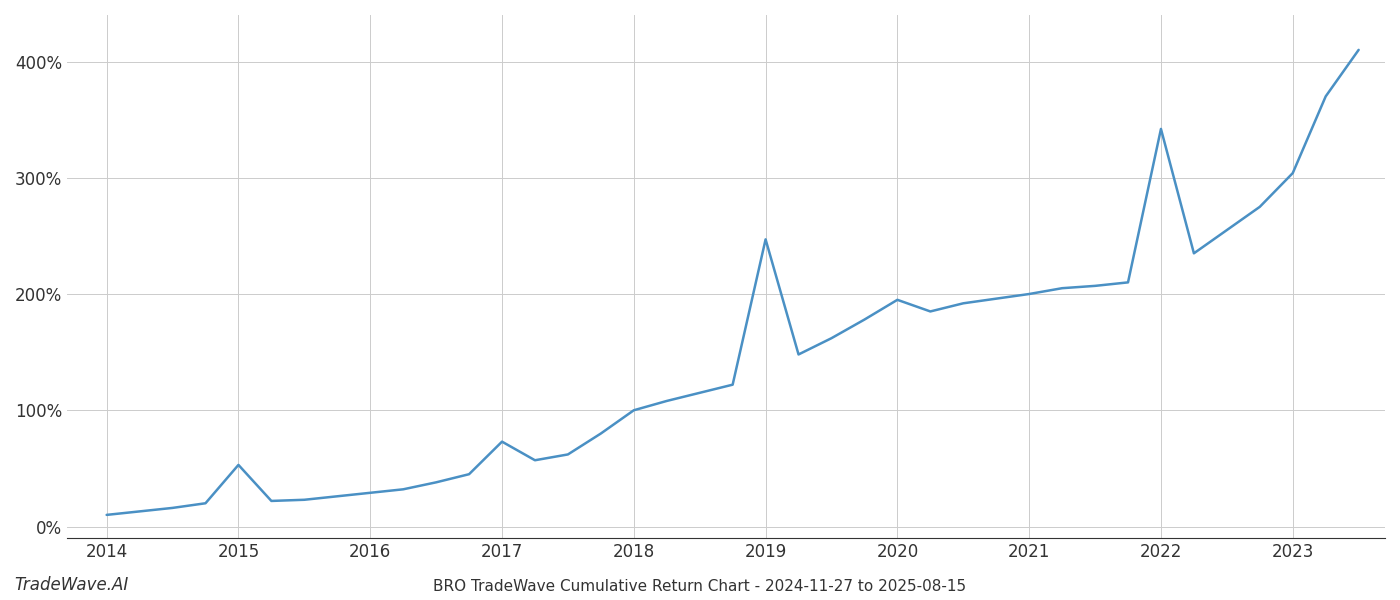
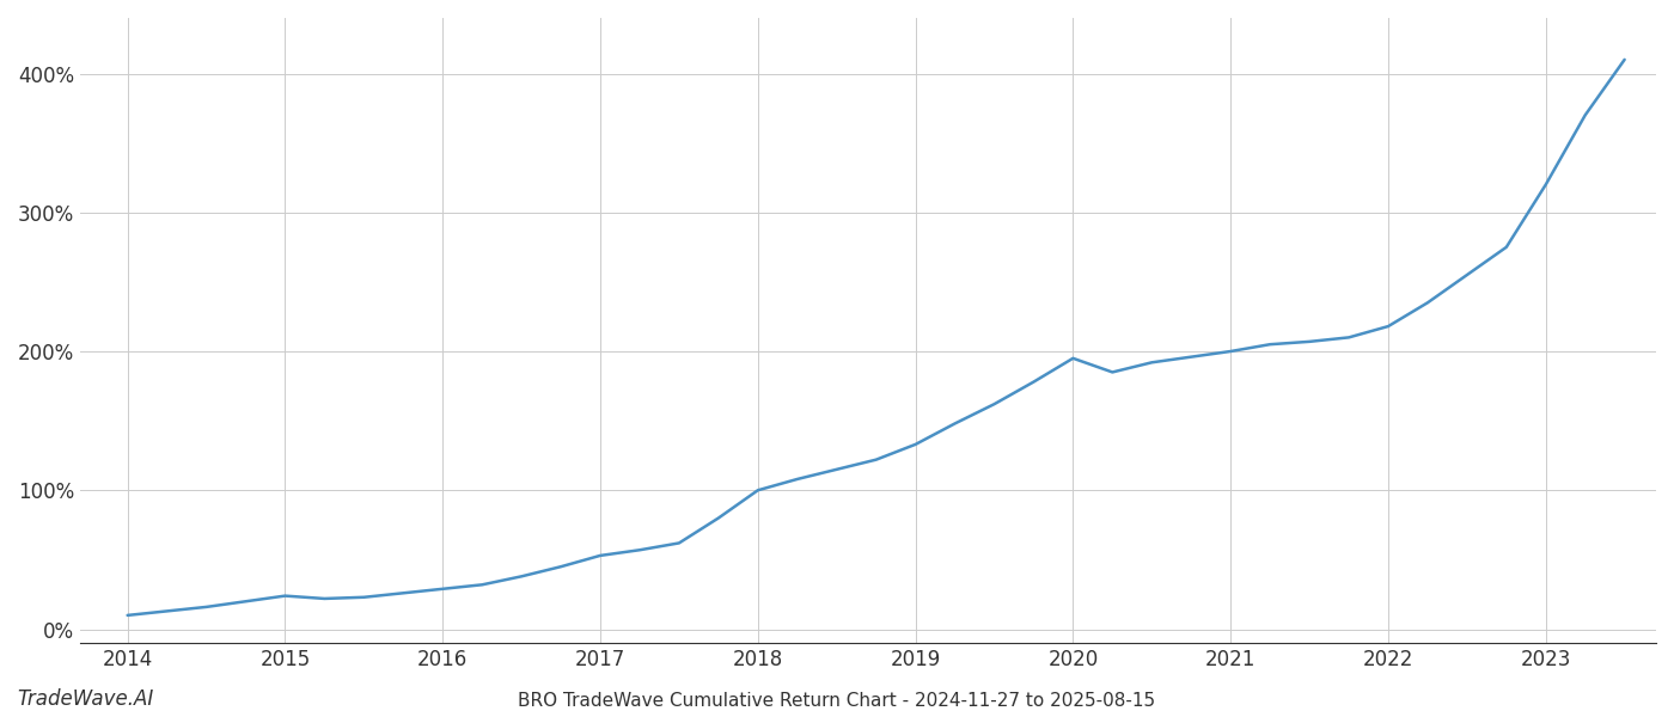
2015: 53% -> 24%
2017: 73% -> 53%
2019: 247% -> 133%
2022: 342% -> 218%
2023: 304% -> 320%
